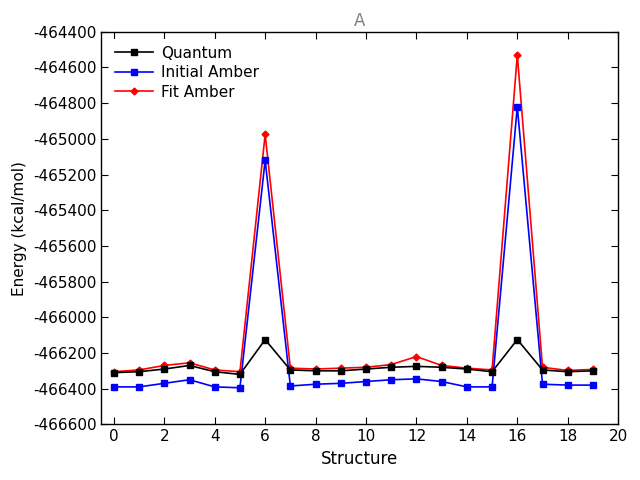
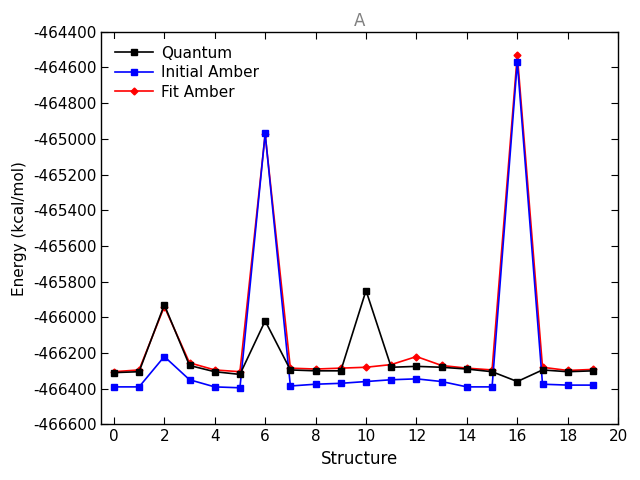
Quantum/2: -466290 -> -465930
Initial Amber/2: -466370 -> -466220
Fit Amber/2: -466270 -> -465940
Quantum/6: -466120 -> -466020
Initial Amber/6: -465120 -> -464970
Quantum/10: -466290 -> -465850
Quantum/16: -466120 -> -466360
Initial Amber/16: -464820 -> -464570
